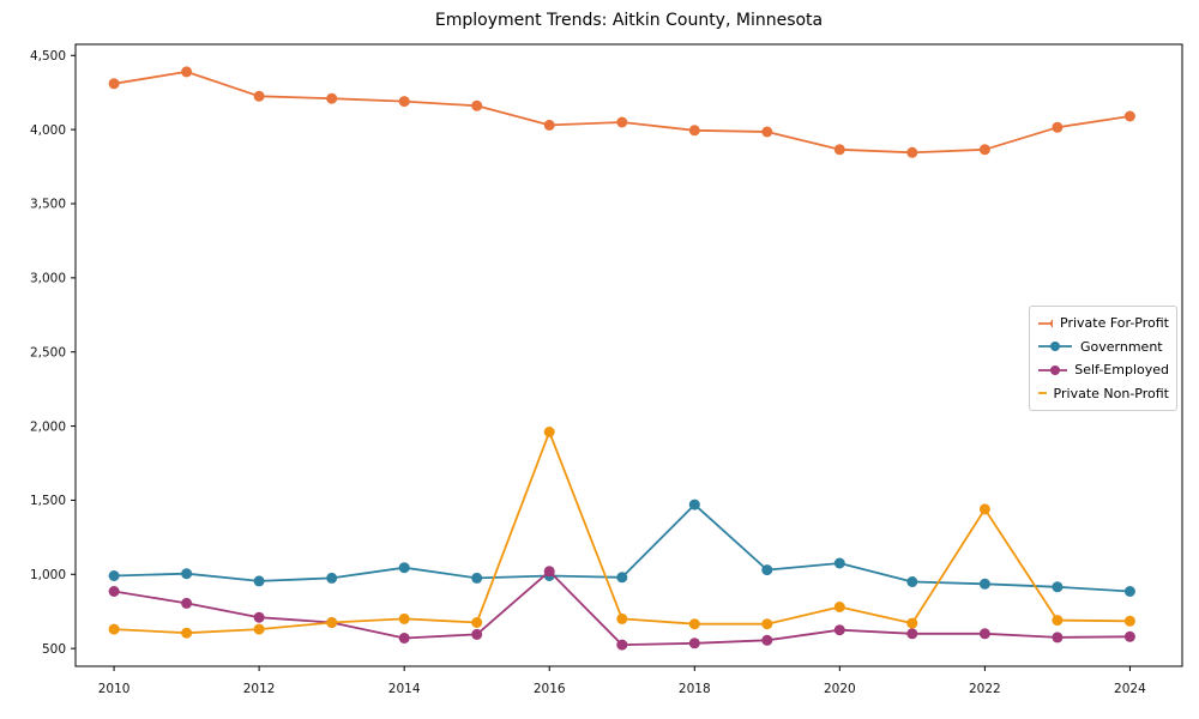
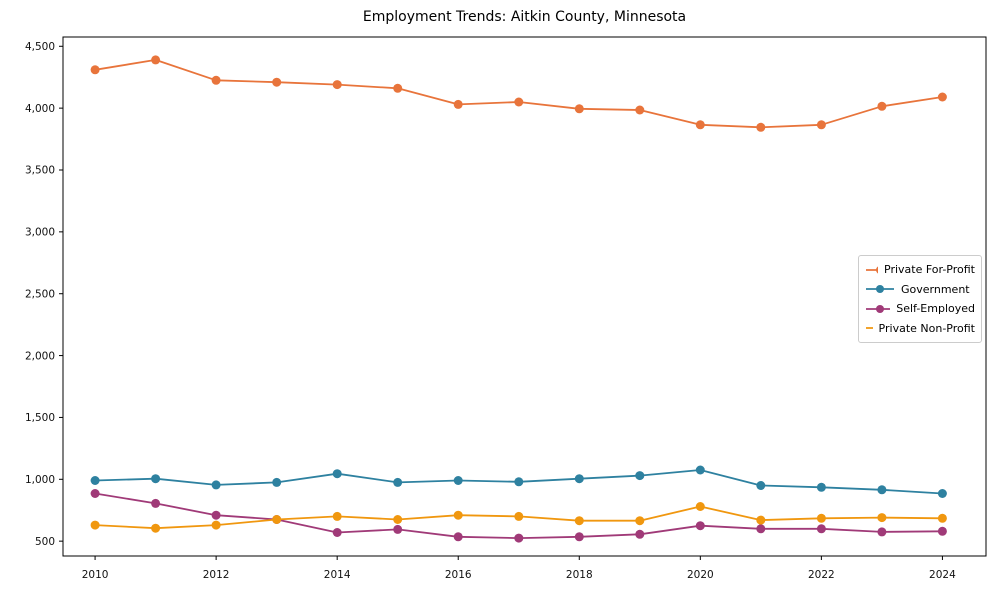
Self-Employed/2016: 1020 -> 540
Private Non-Profit/2016: 1960 -> 710
Government/2018: 1470 -> 1000
Private Non-Profit/2022: 1440 -> 680
